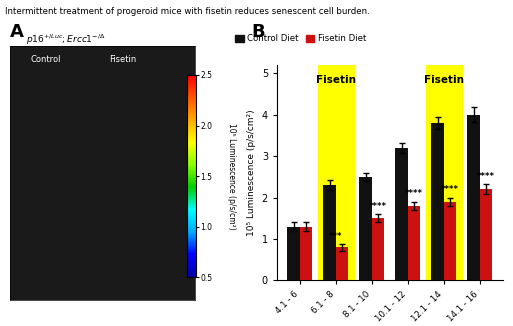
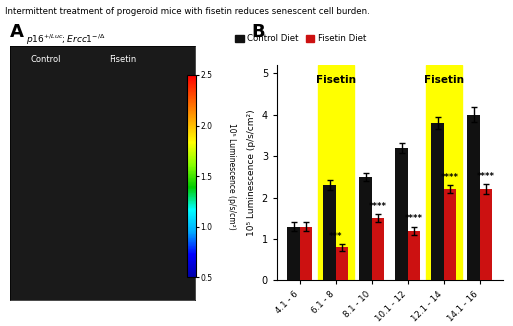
Fisetin Diet/10.1 - 12: 1.8 -> 1.2
Fisetin Diet/12.1 - 14: 1.9 -> 2.2
